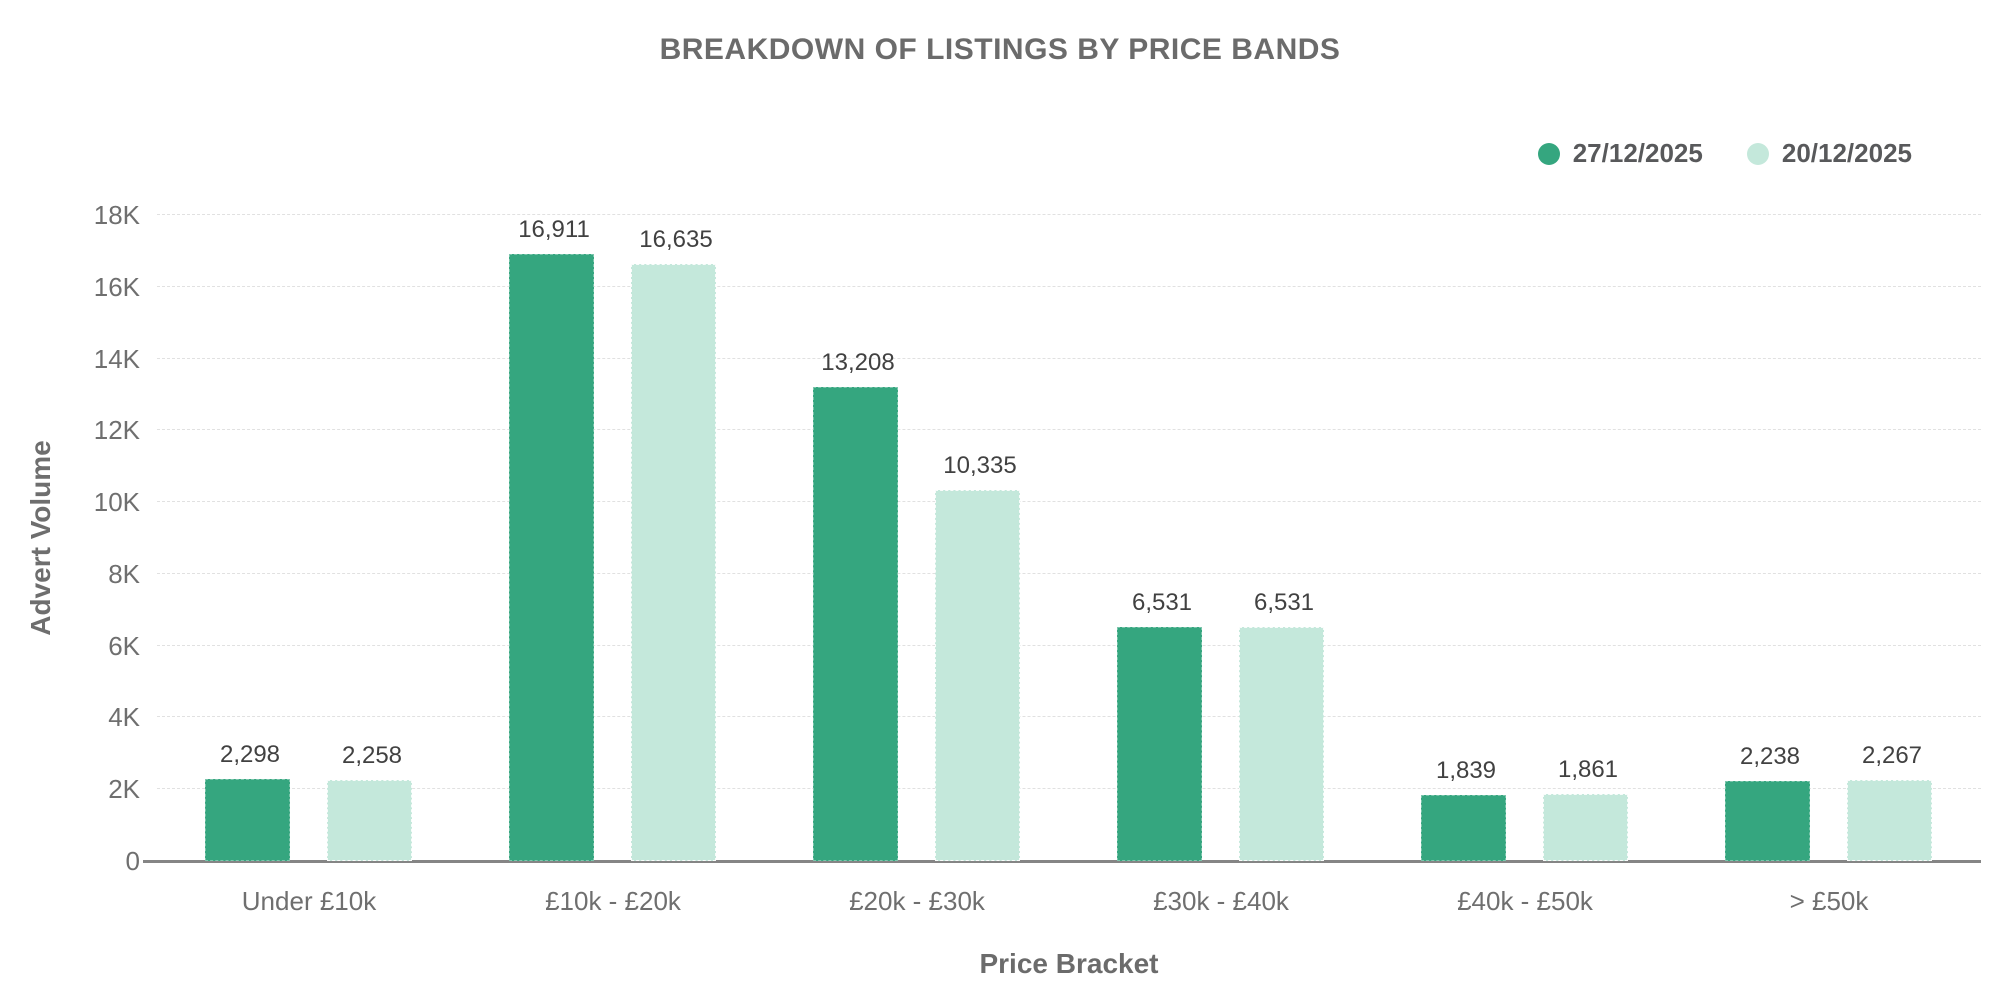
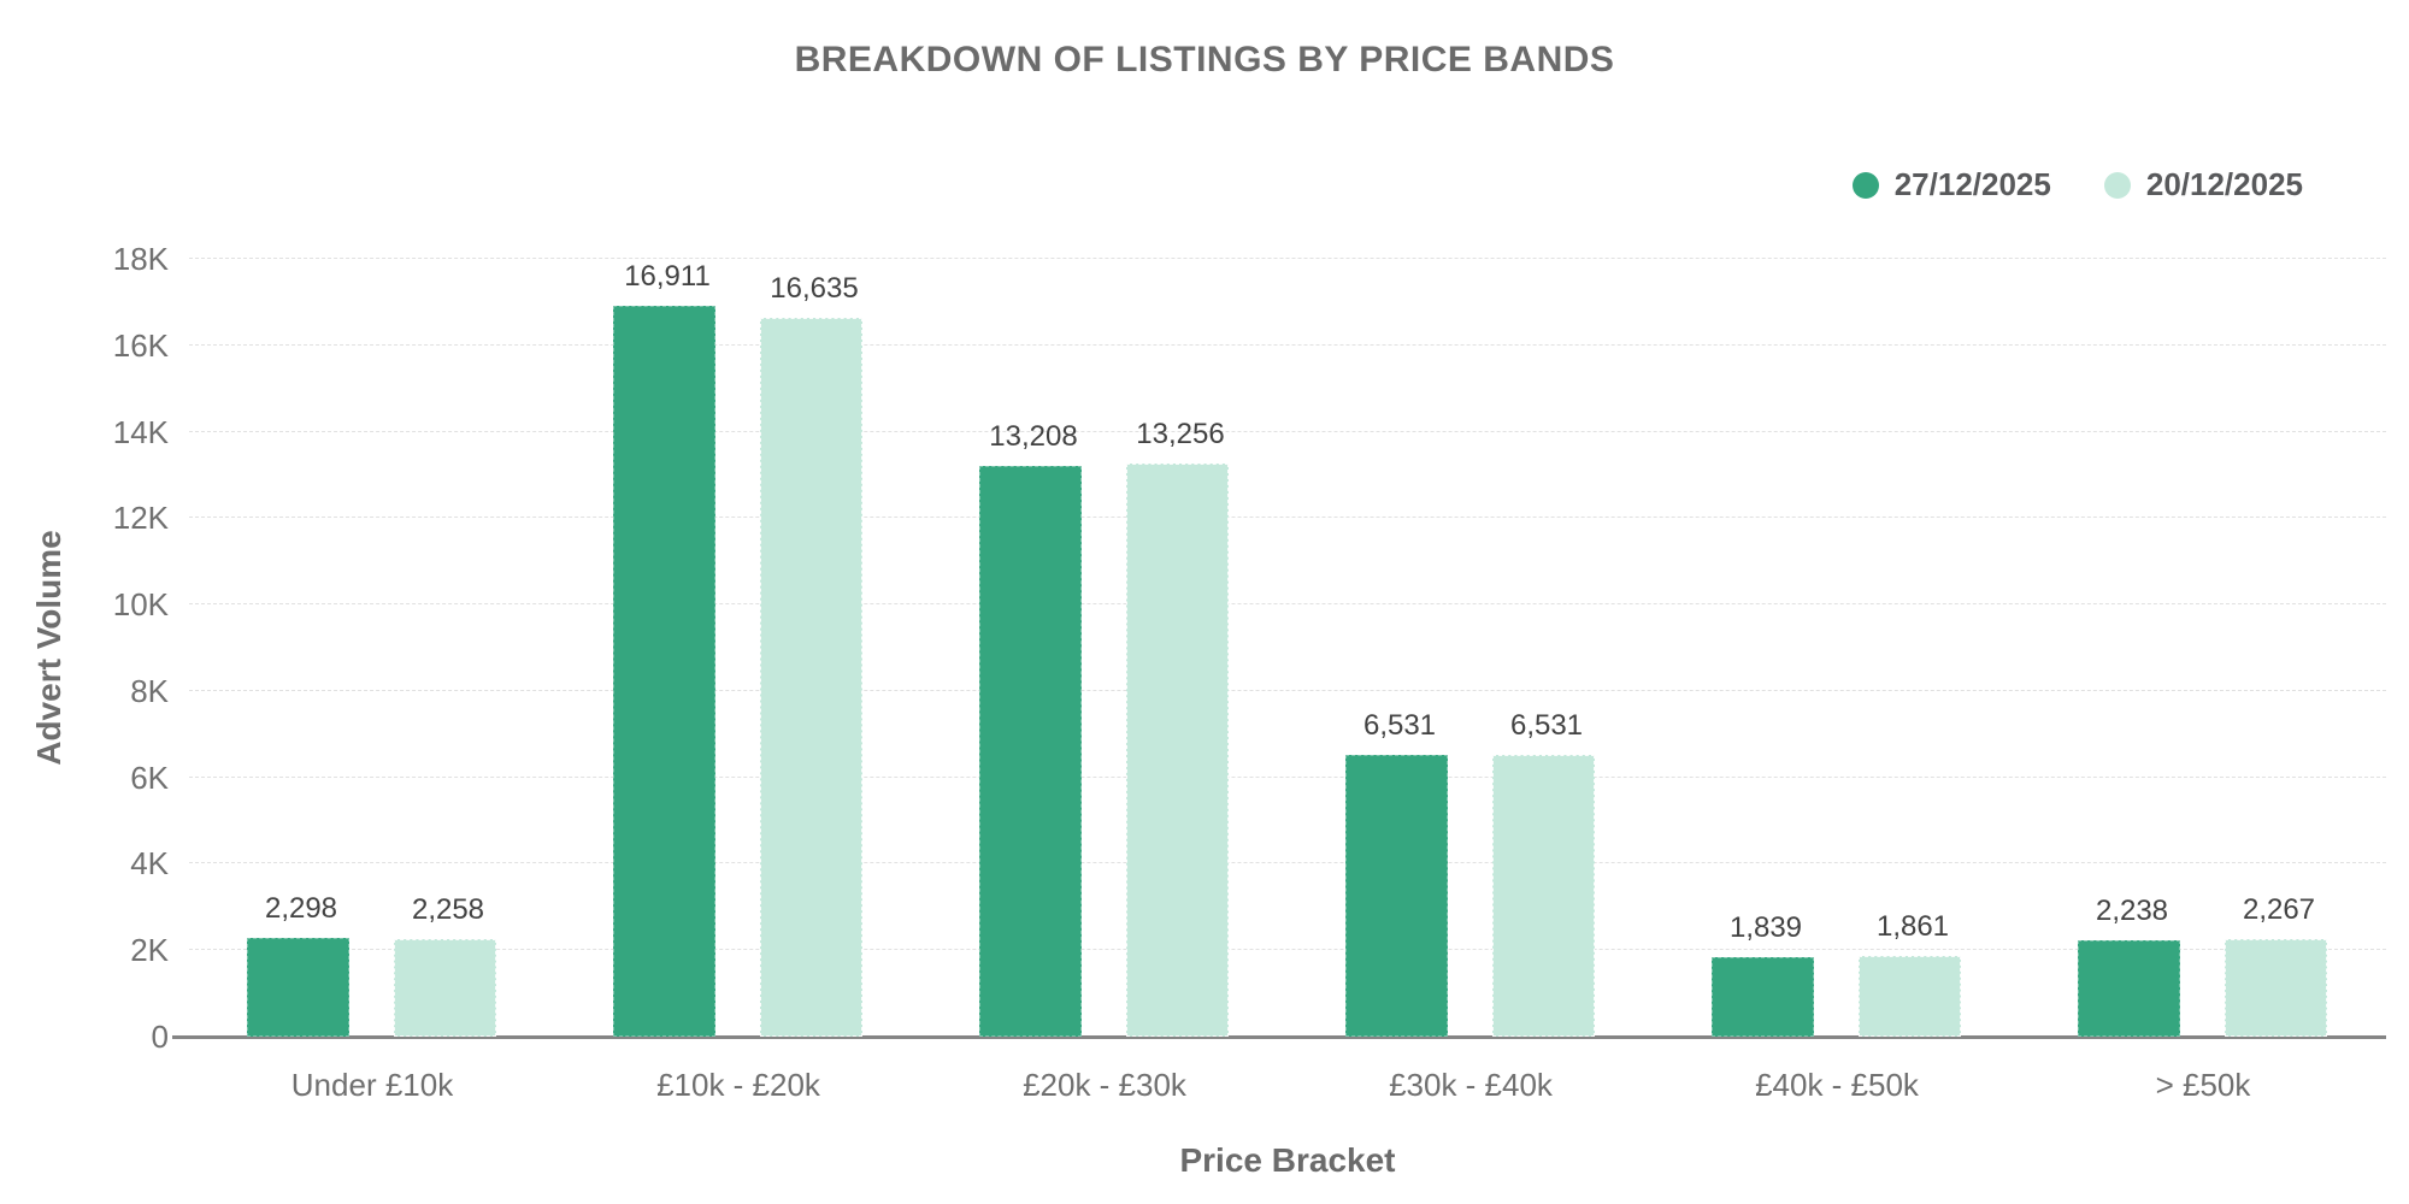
20/12/2025/£20k - £30k: 10,335 -> 13,256
